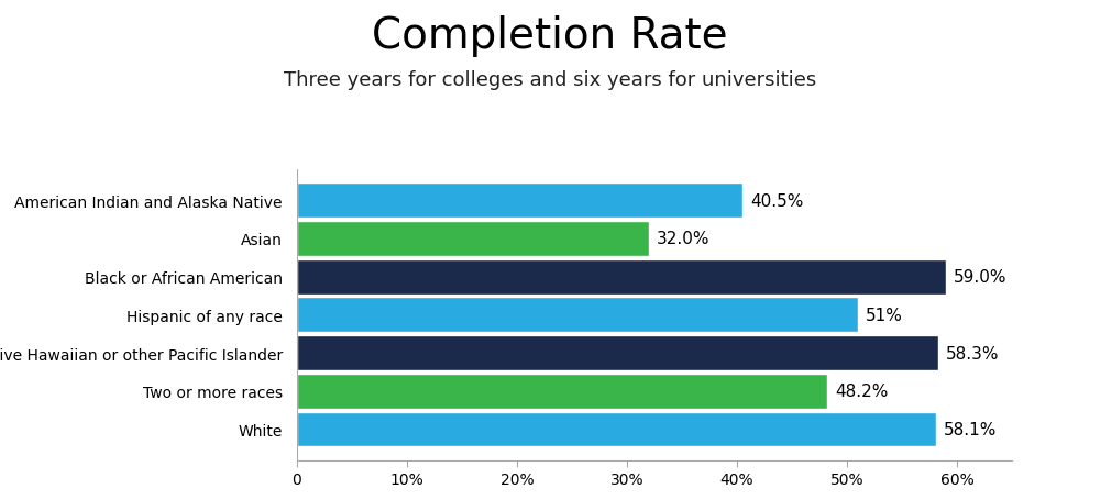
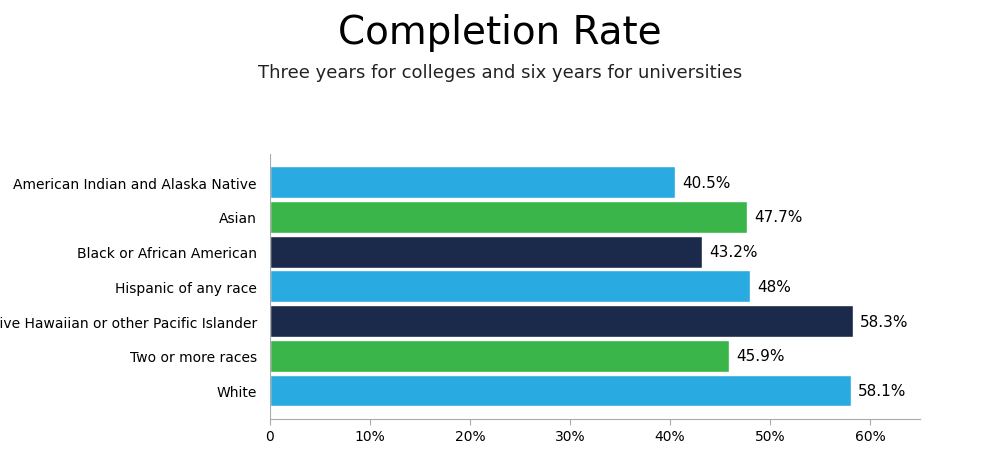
Asian: 32.0% -> 47.7%
Black or African American: 59.0% -> 43.2%
Hispanic of any race: 51% -> 48%
Two or more races: 48.2% -> 45.9%
